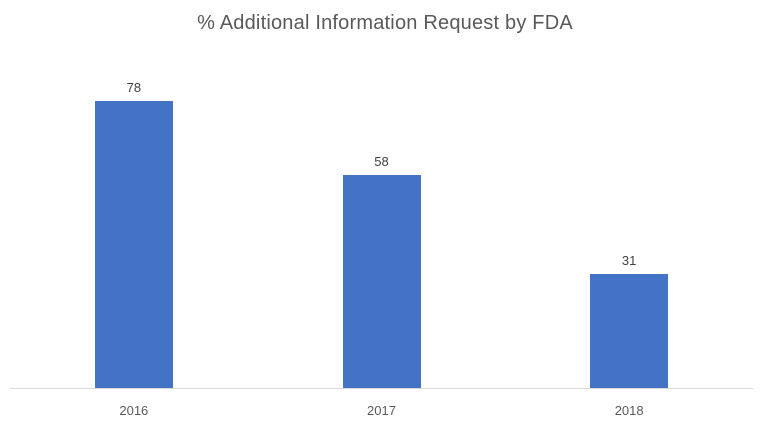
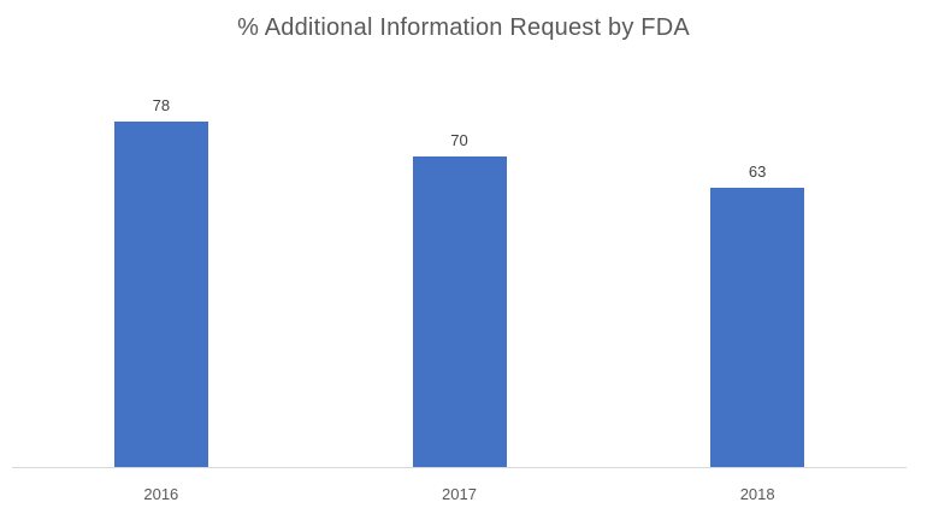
2017: 58 -> 70
2018: 31 -> 63
